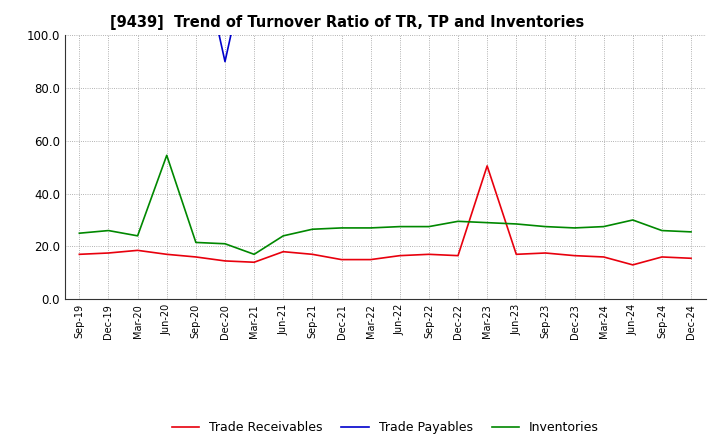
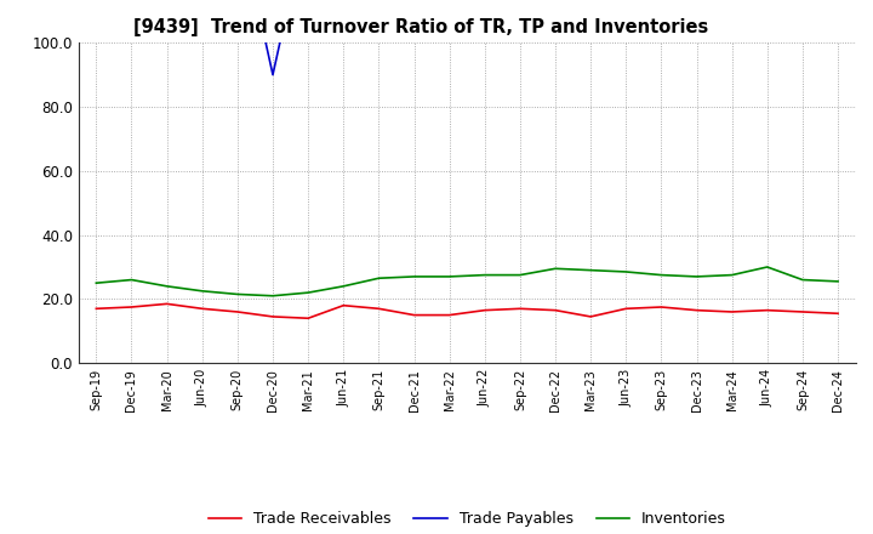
Inventories/Jun-20: 54.5 -> 22.5
Inventories/Mar-21: 17.0 -> 22.0
Trade Receivables/Mar-23: 50.5 -> 14.5
Trade Receivables/Jun-24: 13.0 -> 16.5
